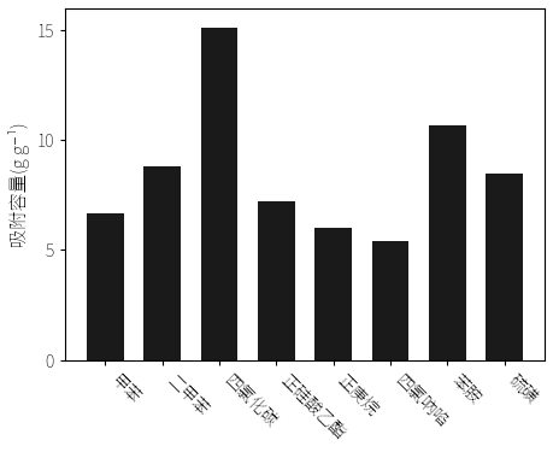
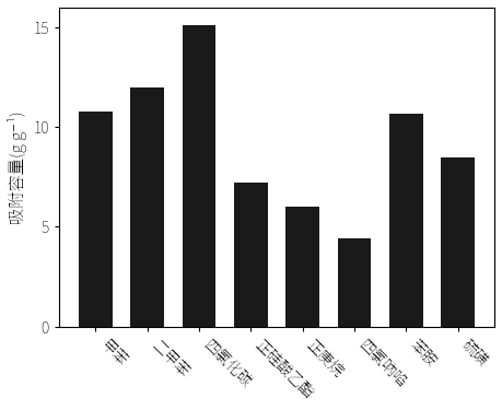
甲苯: 6.7 -> 10.8
二甲苯: 8.8 -> 12.0
四氯吶啗: 5.4 -> 4.4
